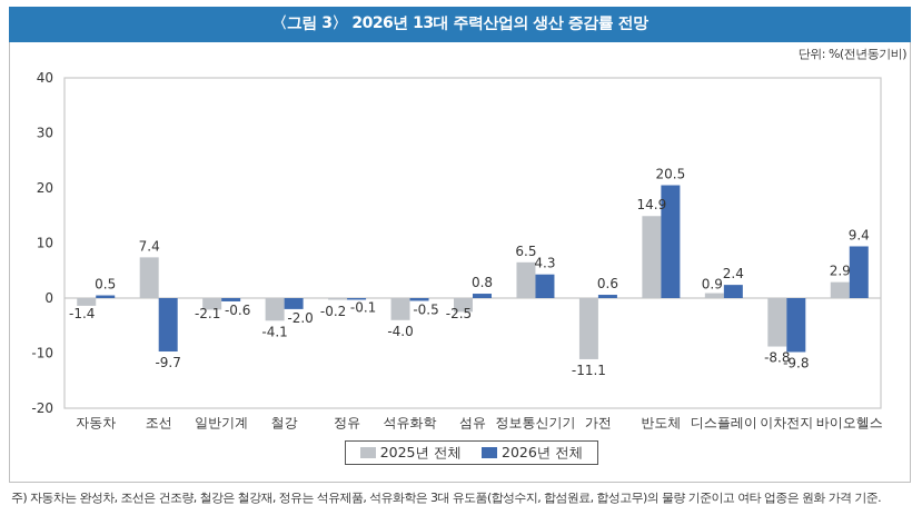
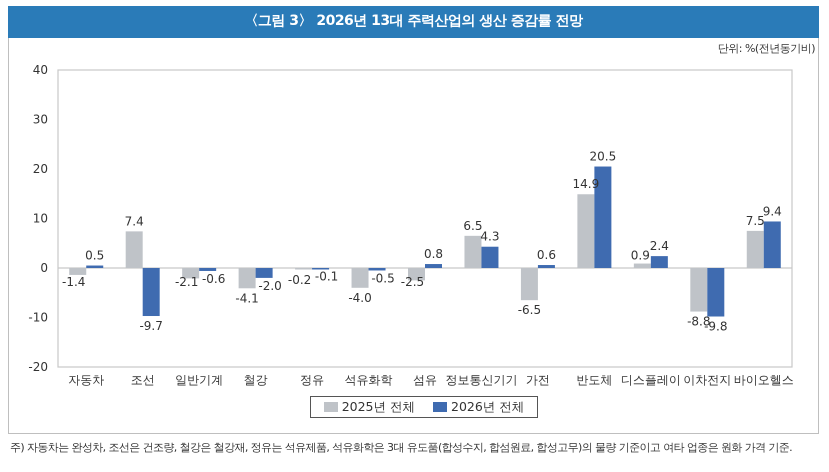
2025년 전체/가전: -11.1 -> -6.5
2025년 전체/바이오헬스: 2.9 -> 7.5
